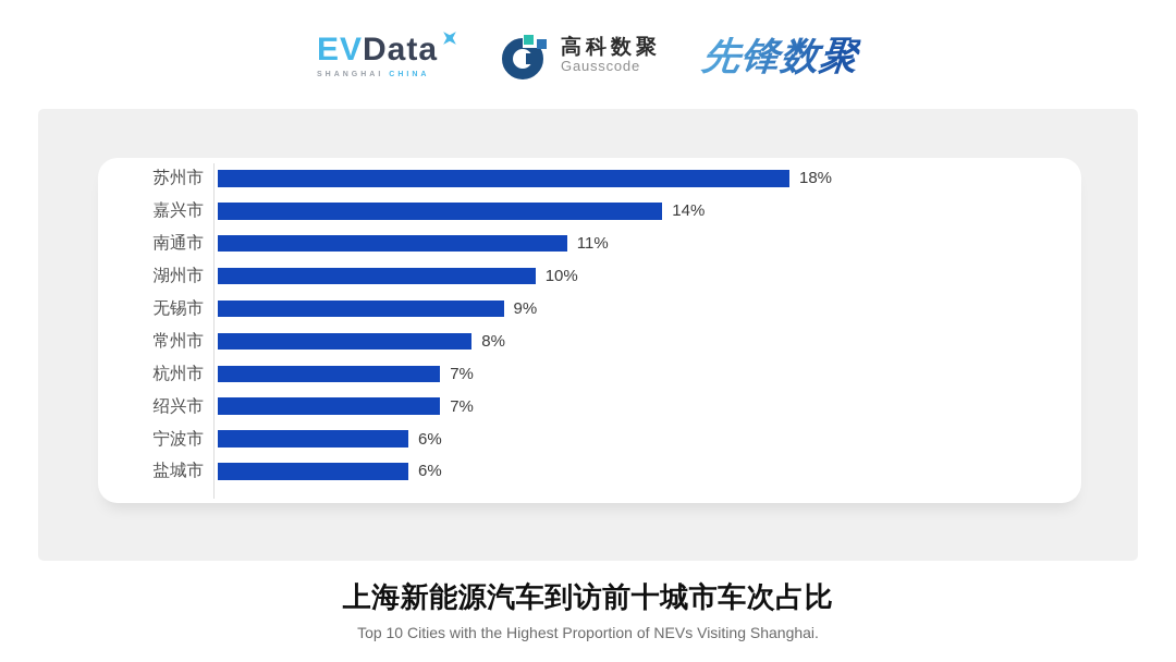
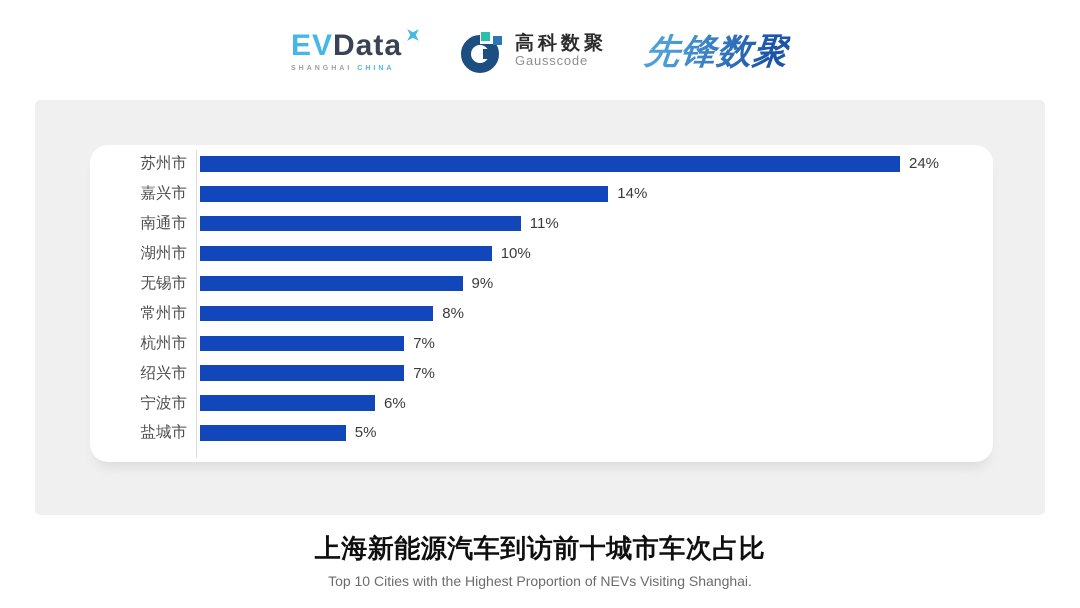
苏州市: 18% -> 24%
盐城市: 6% -> 5%
